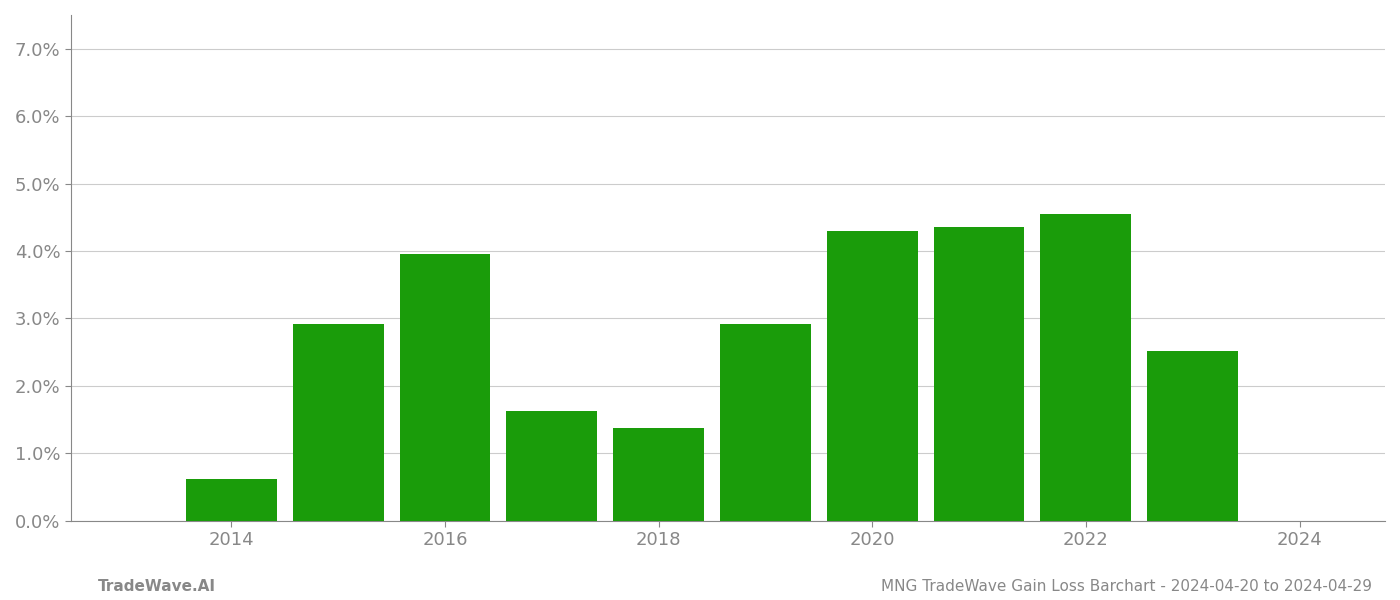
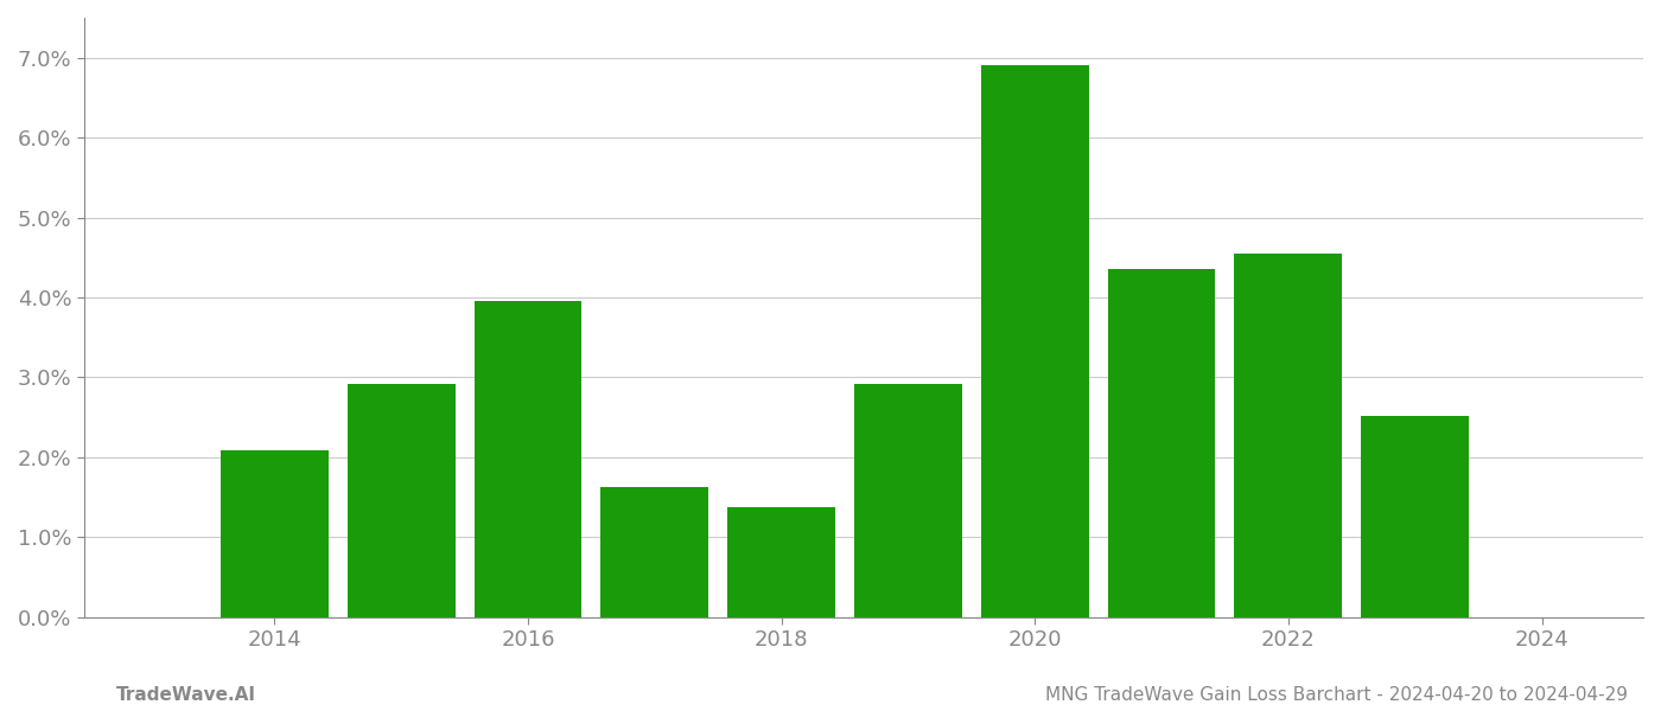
2014: 0.62% -> 2.09%
2020: 4.30% -> 6.90%
